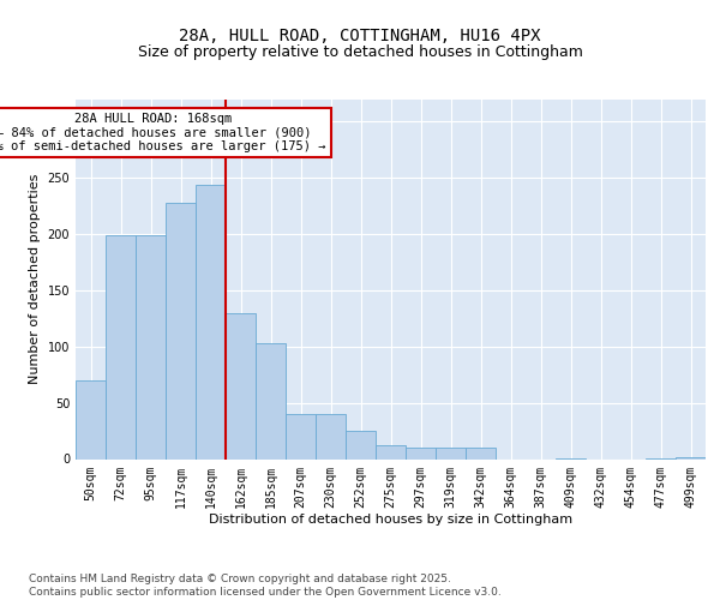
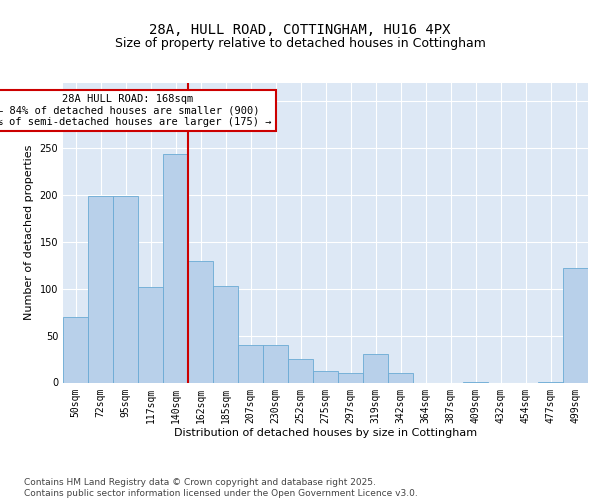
117sqm: 228 -> 102
319sqm: 10 -> 30
499sqm: 2 -> 122
